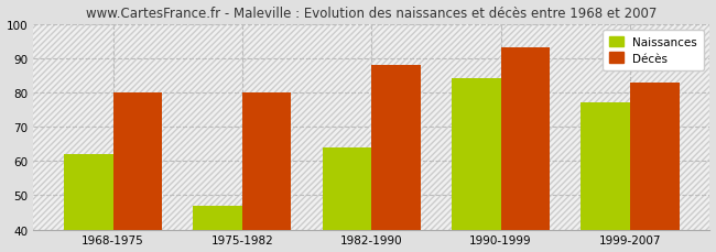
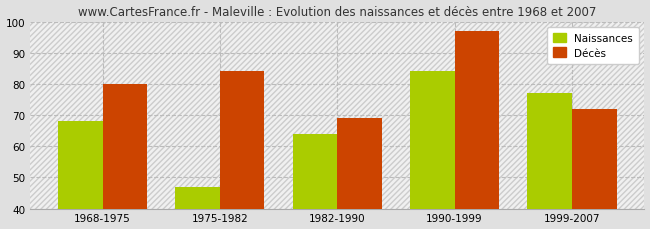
Naissances/1968-1975: 62 -> 68
Décès/1975-1982: 80 -> 84
Décès/1982-1990: 88 -> 69
Décès/1990-1999: 93 -> 97
Décès/1999-2007: 83 -> 72
